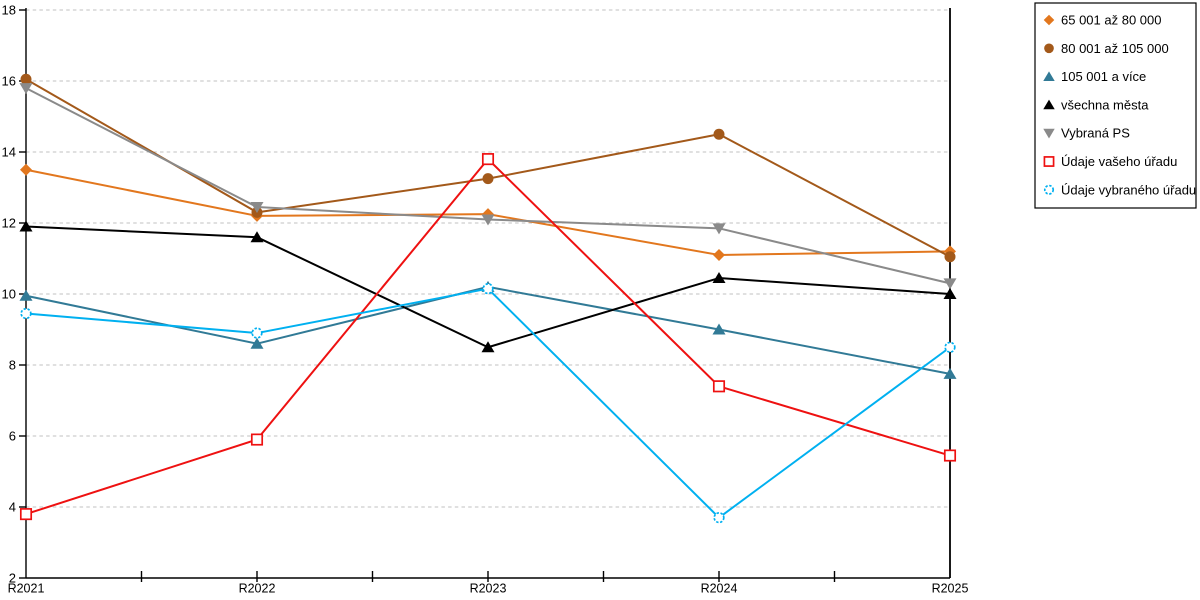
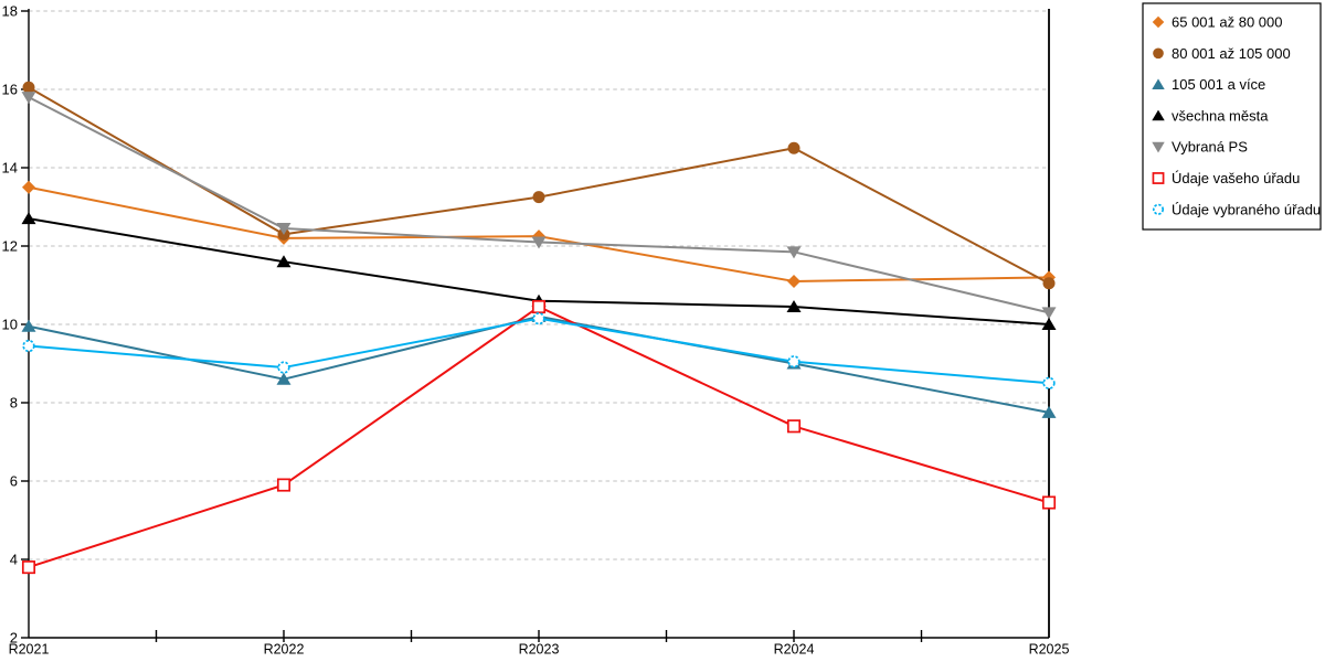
všechna města/R2021: 11.9 -> 12.7
všechna města/R2023: 8.5 -> 10.6
Údaje vašeho úřadu/R2023: 13.8 -> 10.4
Údaje vybraného úřadu/R2024: 3.7 -> 9.1
